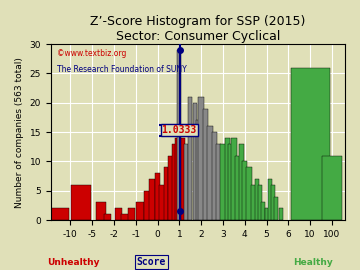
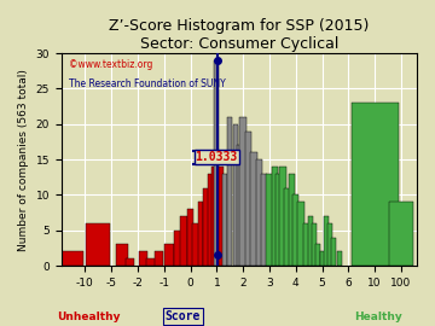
10: 26 -> 23
100: 11 -> 9
